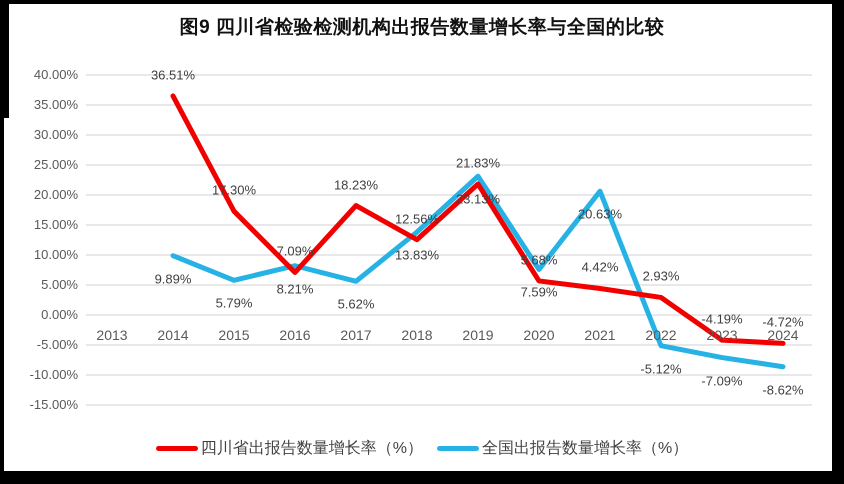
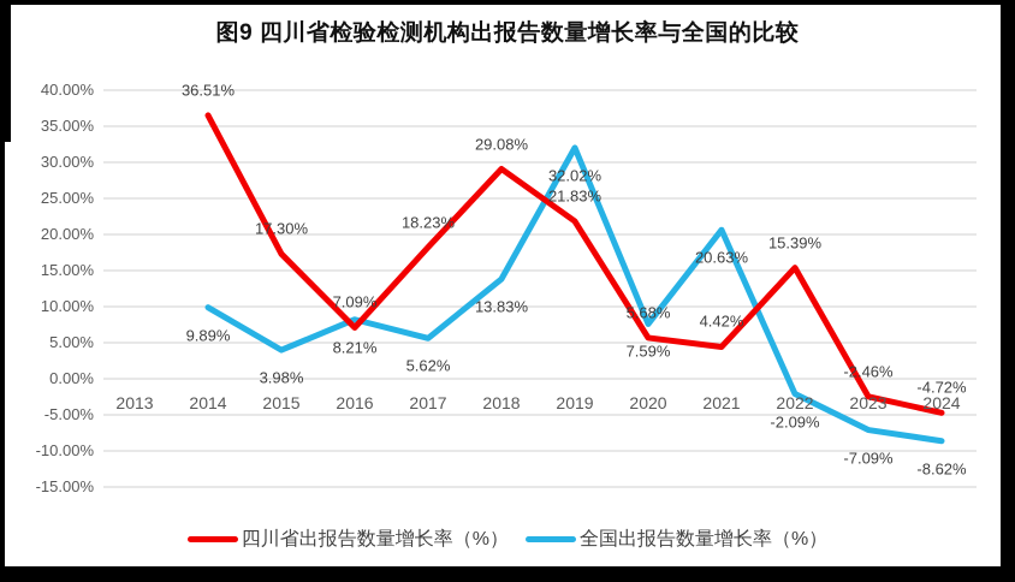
全国出报告数量增长率（%）/2015: 5.79% -> 3.98%
四川省出报告数量增长率（%）/2018: 12.56% -> 29.08%
全国出报告数量增长率（%）/2019: 23.13% -> 32.02%
四川省出报告数量增长率（%）/2022: 2.93% -> 15.39%
全国出报告数量增长率（%）/2022: -5.12% -> -2.09%
四川省出报告数量增长率（%）/2023: -4.19% -> -2.46%
